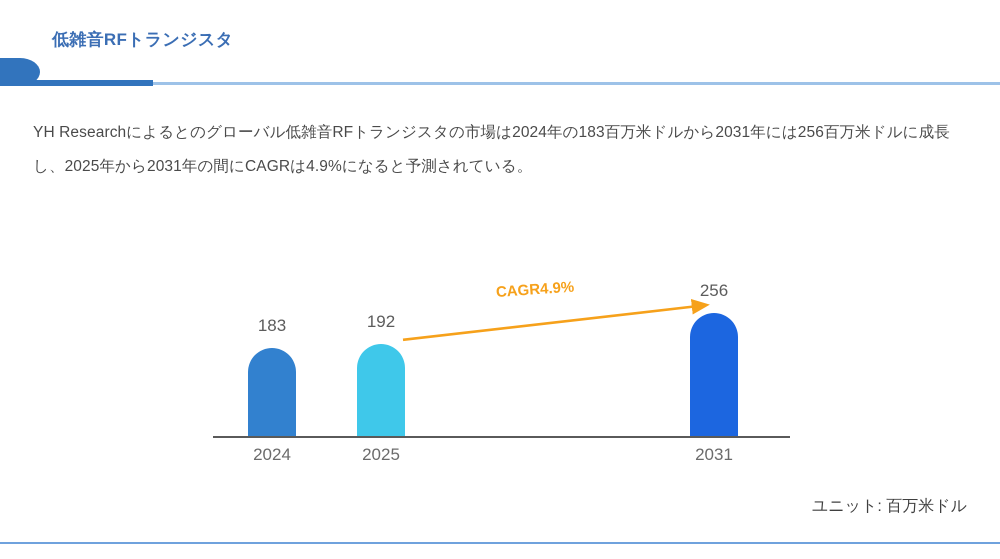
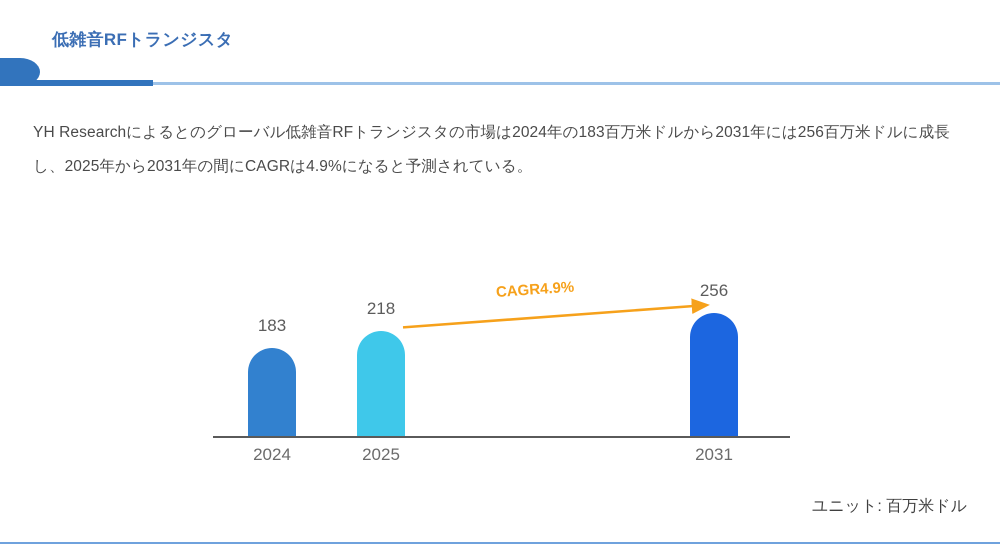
2025: 192 -> 218
